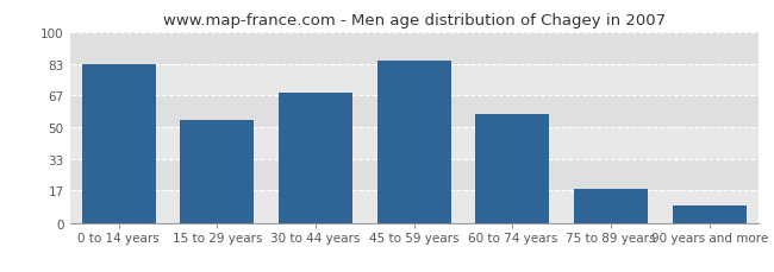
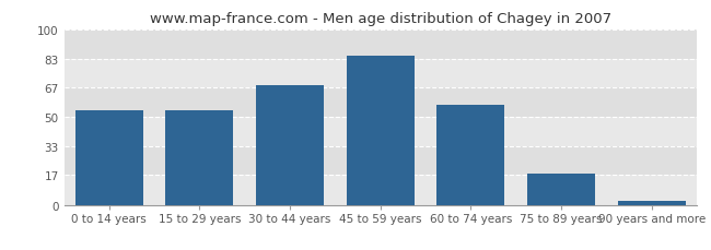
0 to 14 years: 83 -> 54
90 years and more: 9 -> 2
